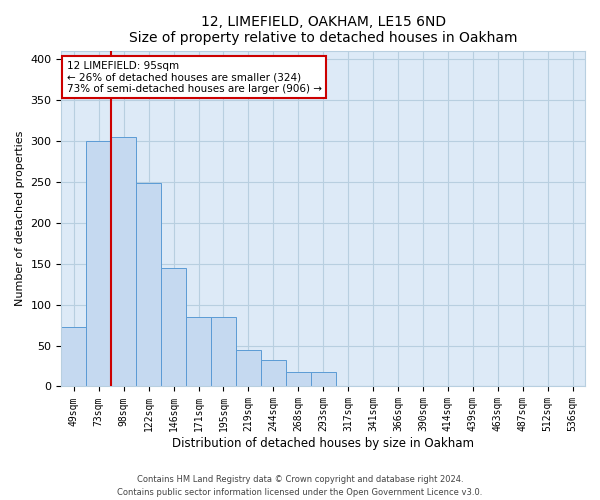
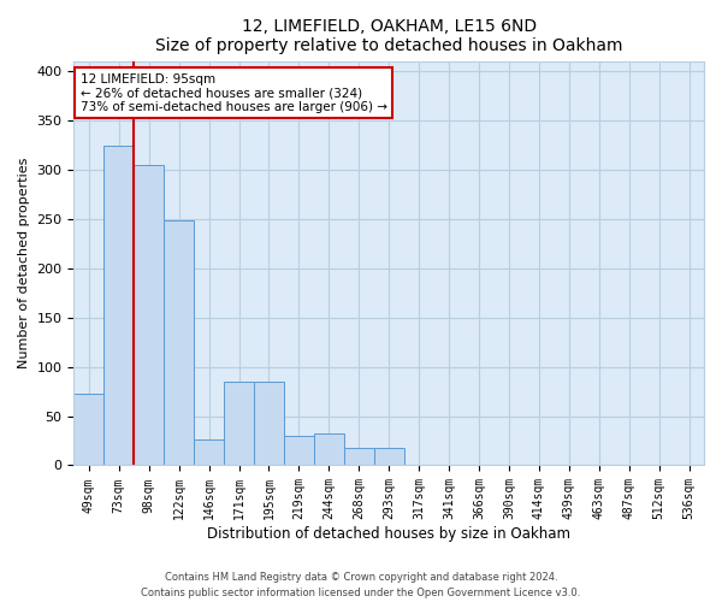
73sqm: 300 -> 324
146sqm: 145 -> 26
219sqm: 45 -> 30
